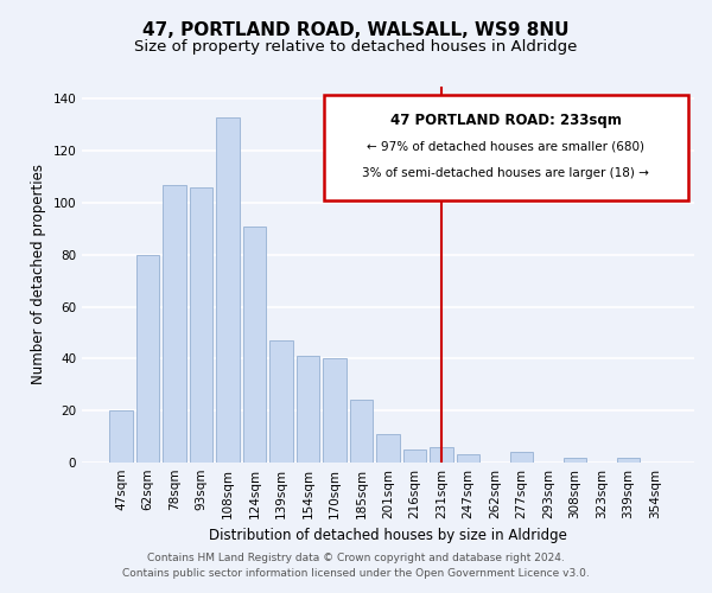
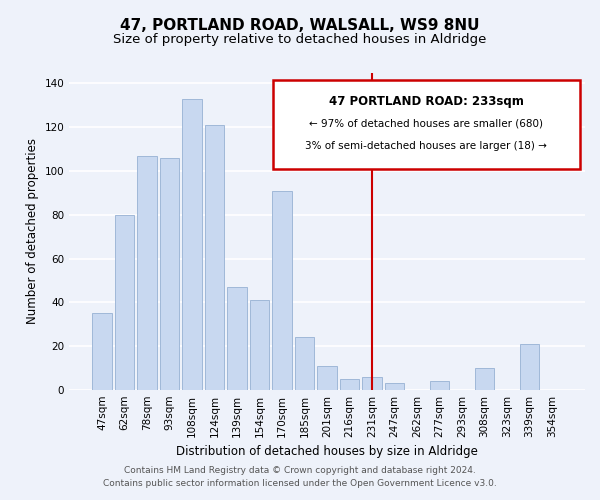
47sqm: 20 -> 35
124sqm: 91 -> 121
170sqm: 40 -> 91
308sqm: 2 -> 10
339sqm: 2 -> 21
